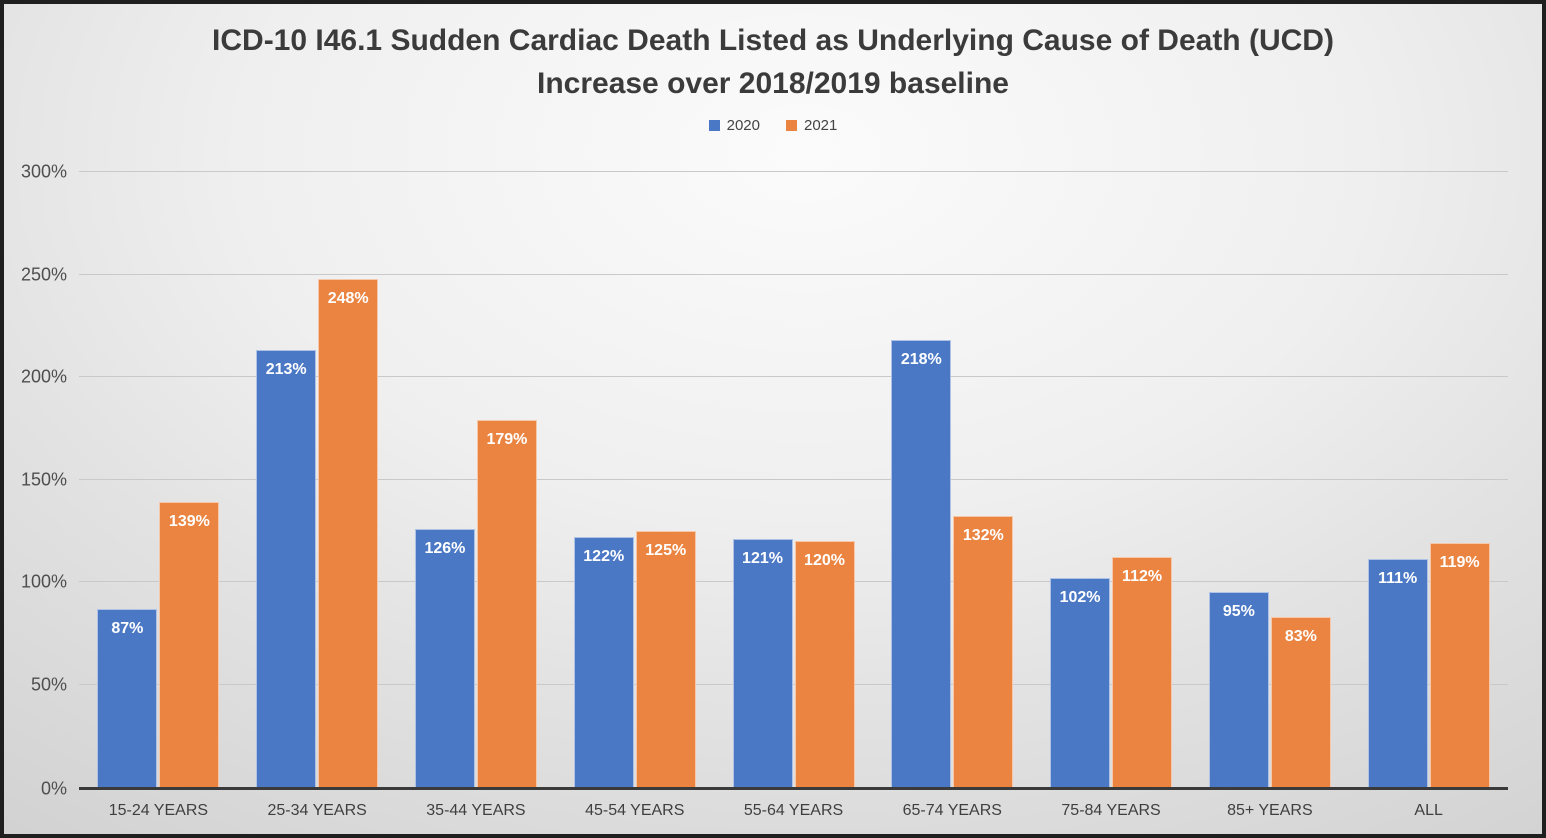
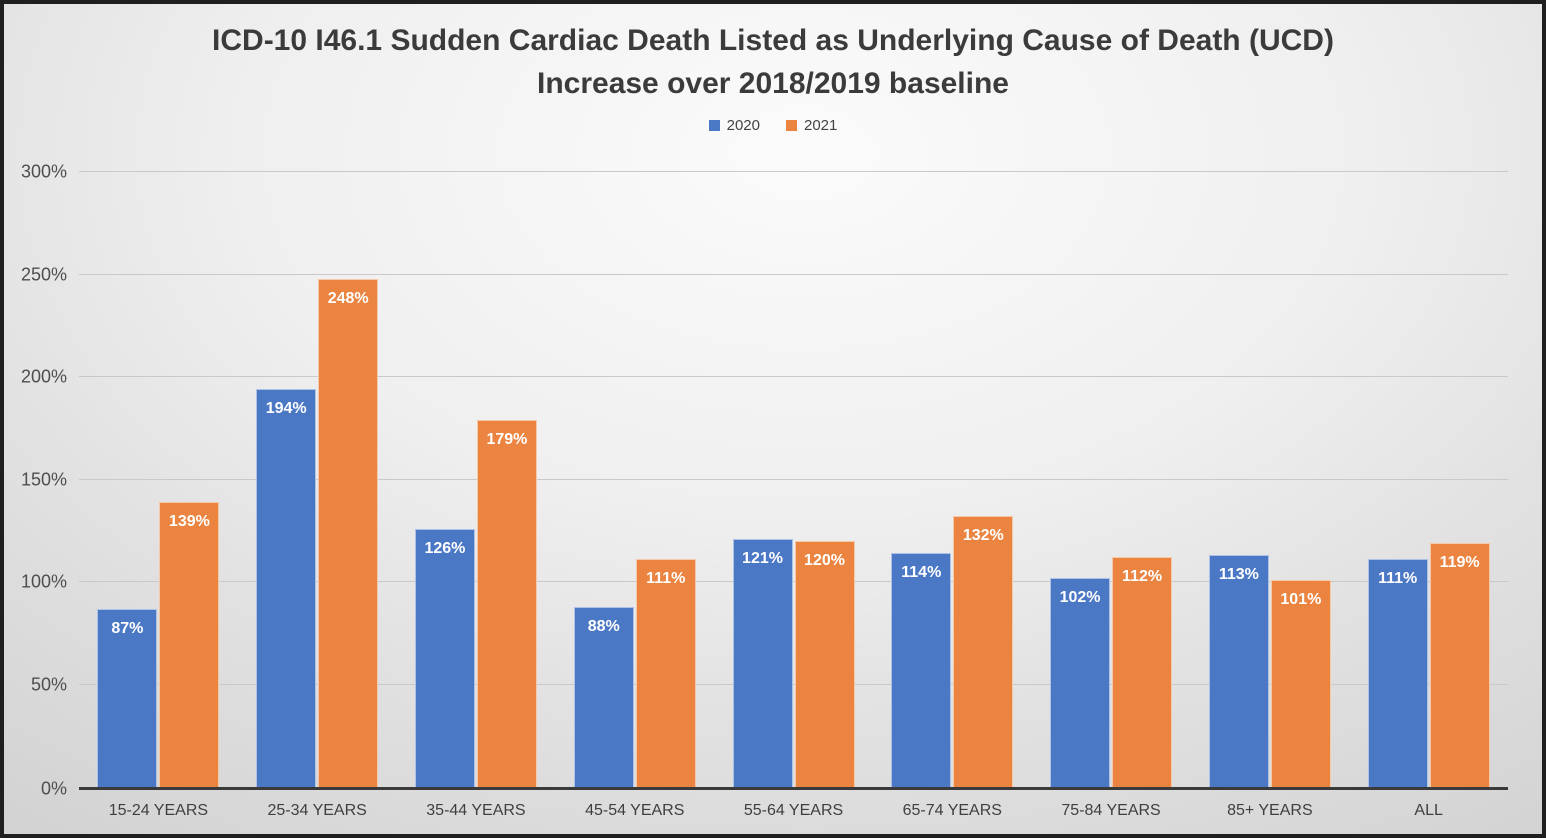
2020/25-34 YEARS: 213% -> 194%
2020/45-54 YEARS: 122% -> 88%
2021/45-54 YEARS: 125% -> 111%
2020/65-74 YEARS: 218% -> 114%
2020/85+ YEARS: 95% -> 113%
2021/85+ YEARS: 83% -> 101%
